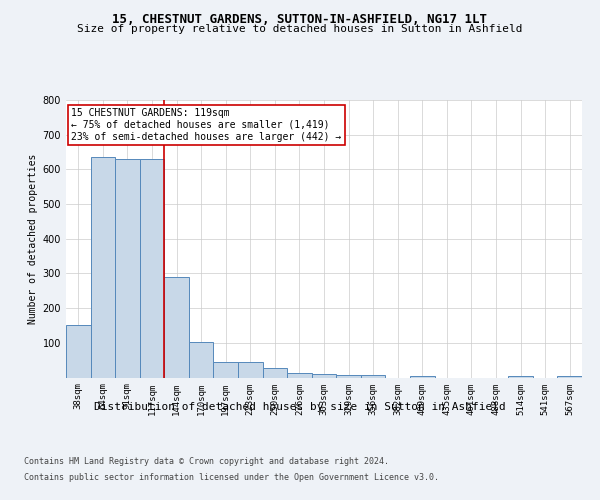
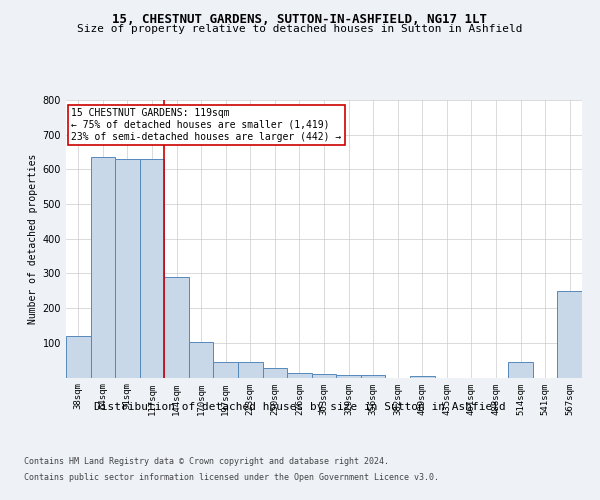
38sqm: 150 -> 120
514sqm: 5 -> 45
567sqm: 5 -> 250
